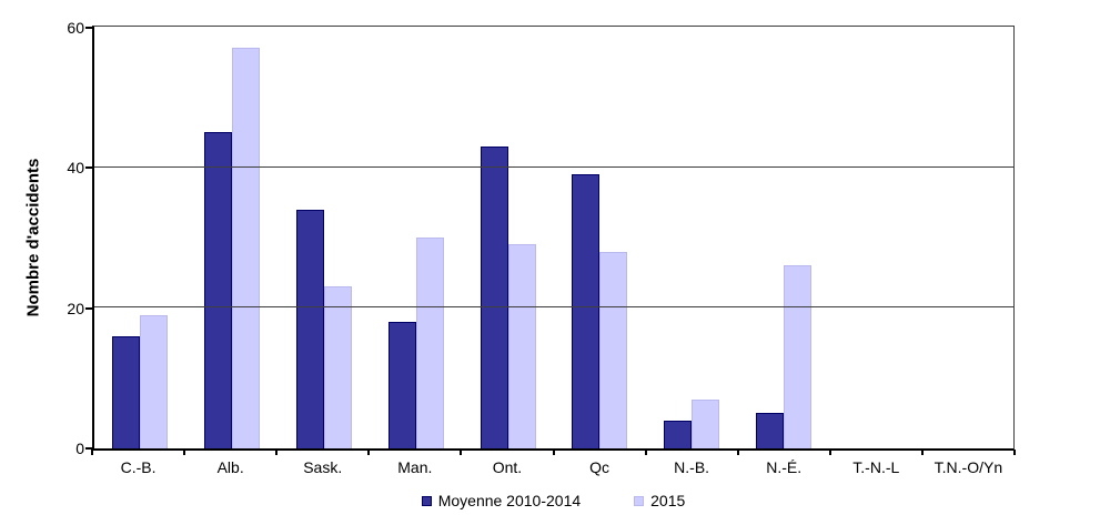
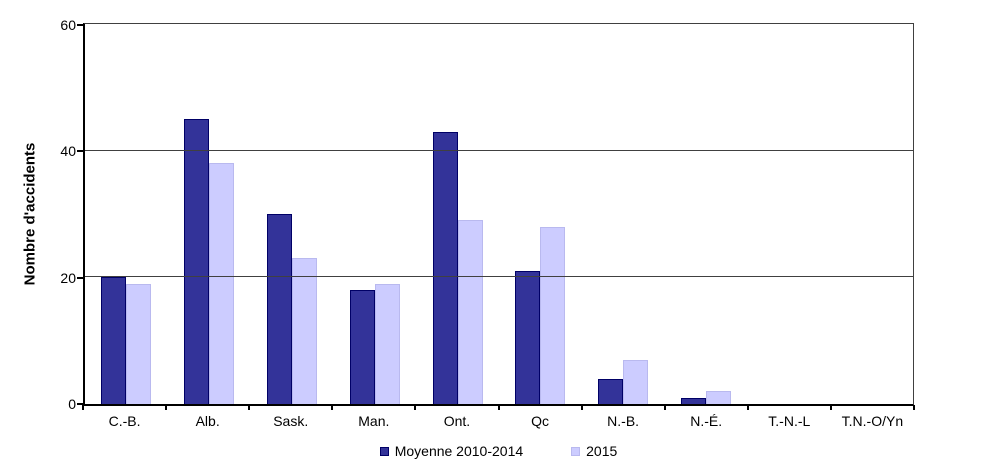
Moyenne 2010-2014/C.-B.: 16 -> 20
2015/Alb.: 57 -> 38
Moyenne 2010-2014/Sask.: 34 -> 30
2015/Man.: 30 -> 19
Moyenne 2010-2014/Qc: 39 -> 21
Moyenne 2010-2014/N.-É.: 5 -> 1
2015/N.-É.: 26 -> 2
